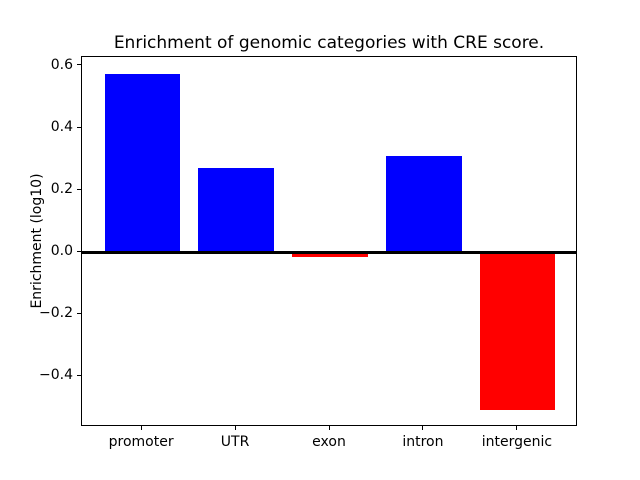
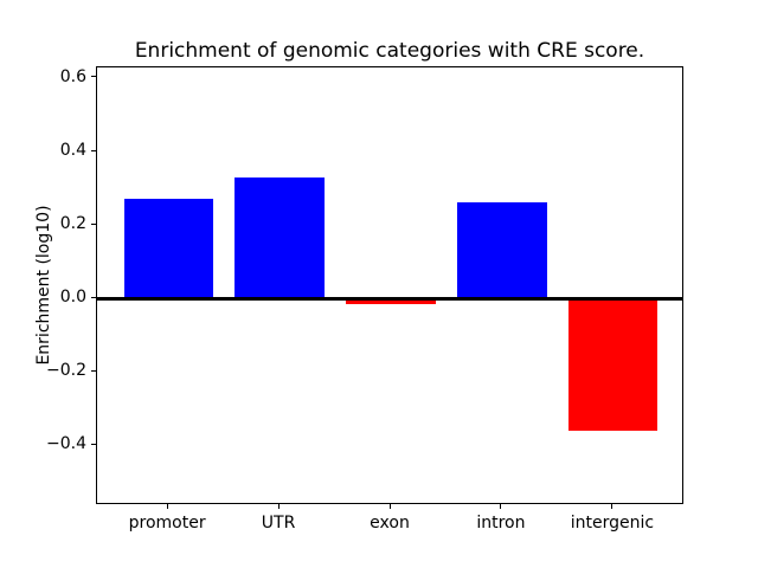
promoter: 0.57 -> 0.27
UTR: 0.27 -> 0.33
intron: 0.31 -> 0.26
intergenic: -0.51 -> -0.36
